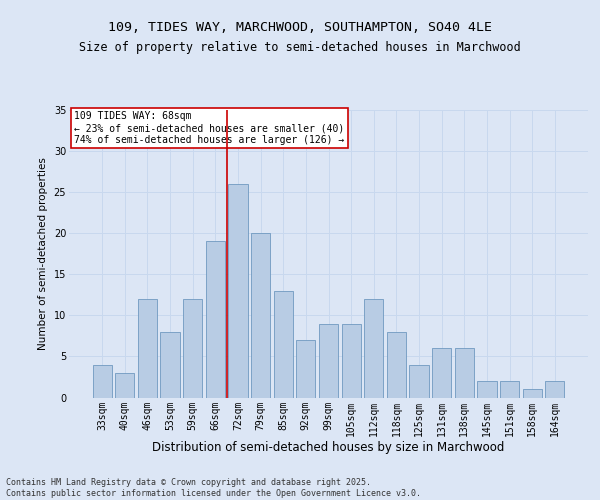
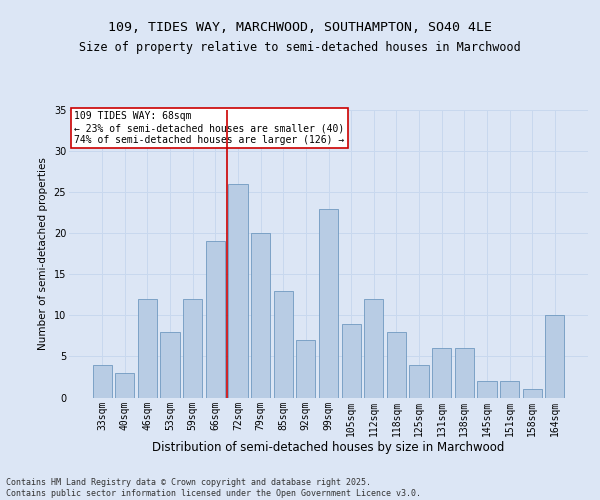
99sqm: 9 -> 23
164sqm: 2 -> 10
